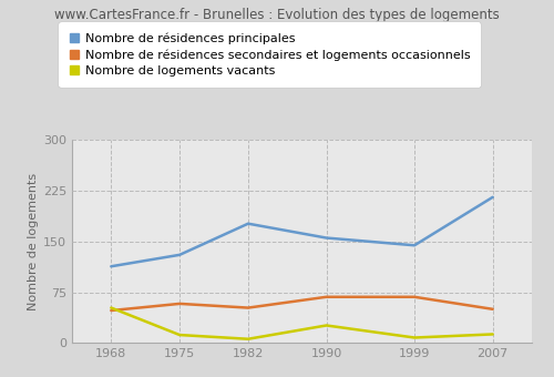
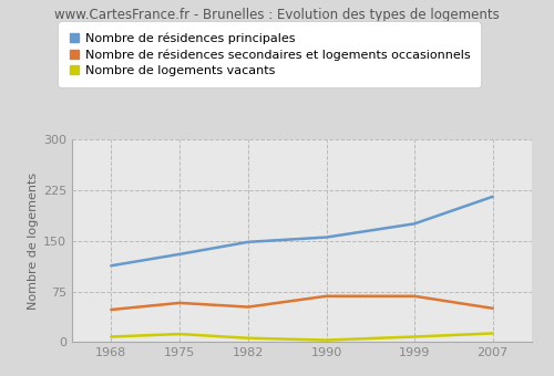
Nombre de logements vacants/1968: 52 -> 8
Nombre de résidences principales/1982: 176 -> 148
Nombre de logements vacants/1990: 26 -> 3
Nombre de résidences principales/1999: 144 -> 175
